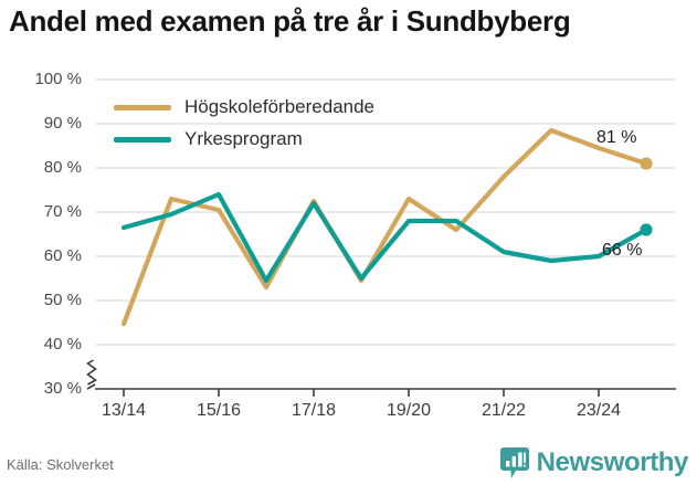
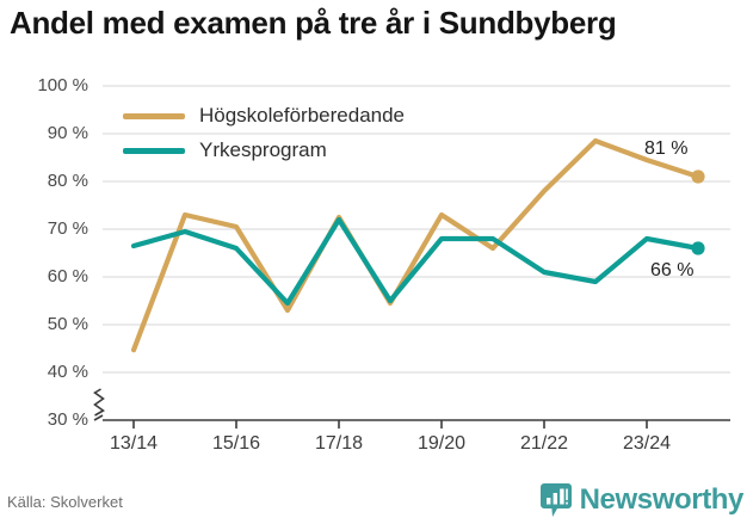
Yrkesprogram/15/16: 74% -> 66%
Yrkesprogram/23/24: 60% -> 68%
